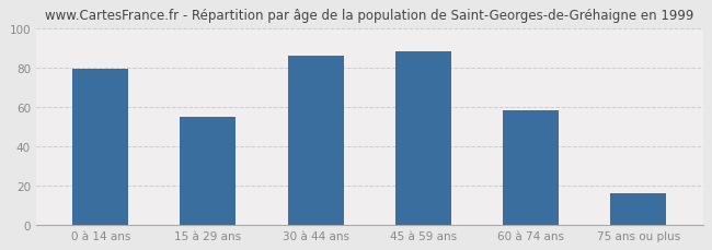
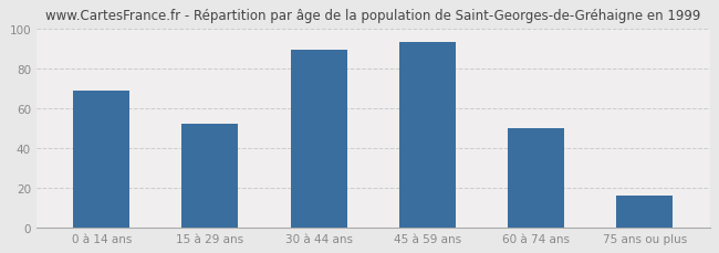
0 à 14 ans: 79 -> 69
15 à 29 ans: 55 -> 52
30 à 44 ans: 86 -> 89
45 à 59 ans: 88 -> 93
60 à 74 ans: 58 -> 50
